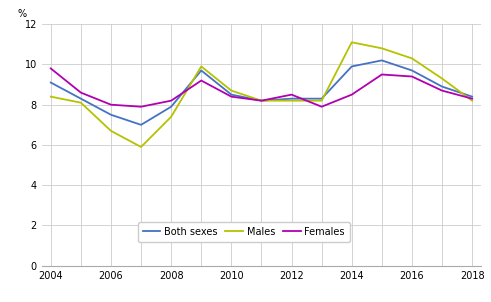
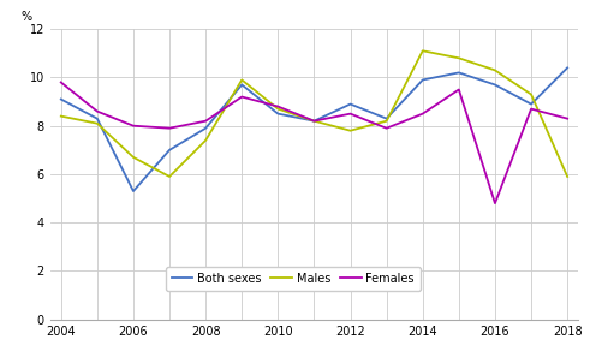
Both sexes/2006: 7.5 -> 5.3
Females/2010: 8.4 -> 8.8
Both sexes/2012: 8.3 -> 8.9
Males/2012: 8.2 -> 7.8
Females/2016: 9.4 -> 4.8
Both sexes/2018: 8.4 -> 10.4
Males/2018: 8.2 -> 5.9
